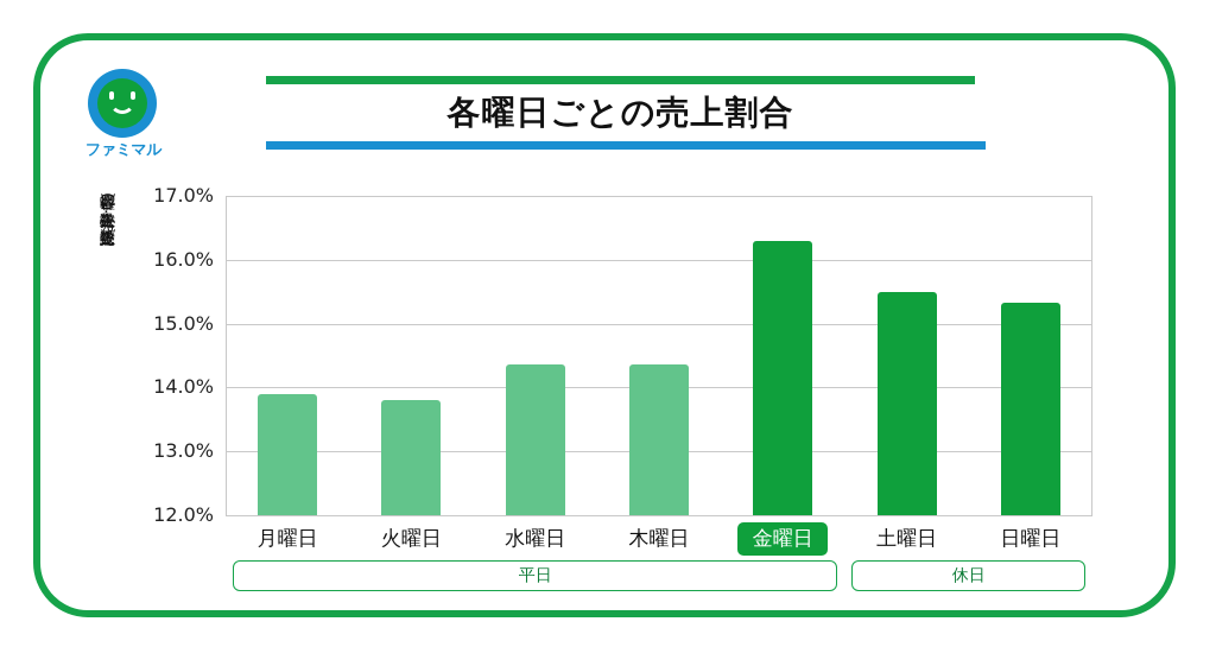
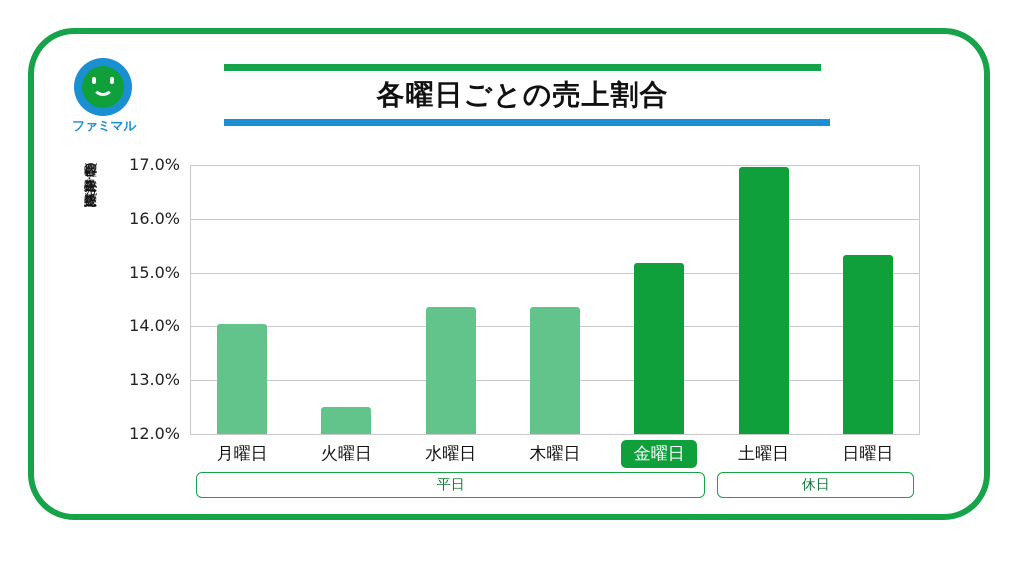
月曜日: 13.9% -> 14.1%
火曜日: 13.8% -> 12.5%
金曜日: 16.3% -> 15.2%
土曜日: 15.5% -> 17.0%
